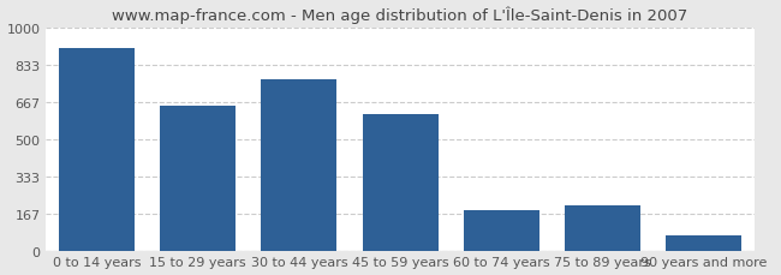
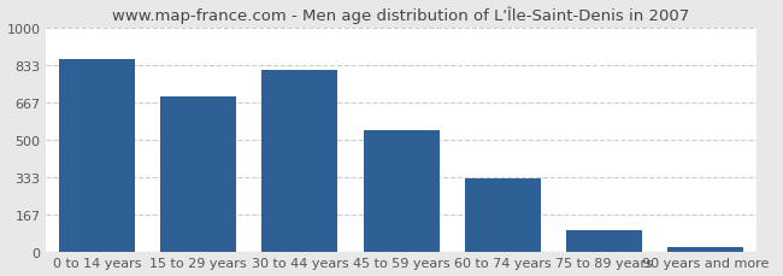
0 to 14 years: 910 -> 860
15 to 29 years: 650 -> 690
30 to 44 years: 770 -> 810
45 to 59 years: 610 -> 540
60 to 74 years: 180 -> 320
75 to 89 years: 200 -> 100
90 years and more: 70 -> 20
